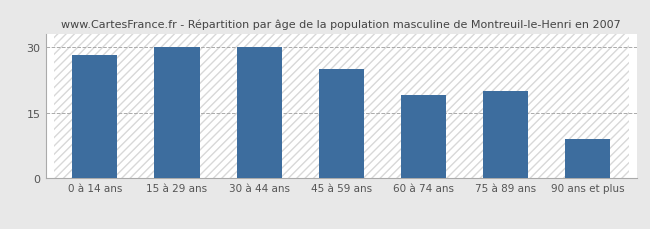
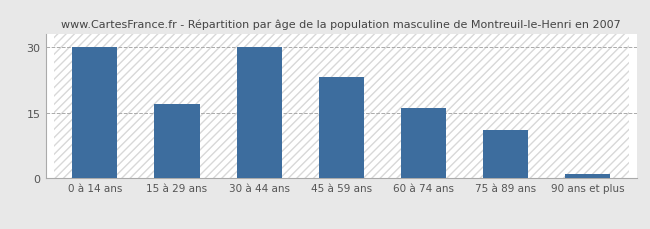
0 à 14 ans: 28 -> 30
15 à 29 ans: 30 -> 17
45 à 59 ans: 25 -> 23
60 à 74 ans: 19 -> 16
75 à 89 ans: 20 -> 11
90 ans et plus: 9 -> 1
